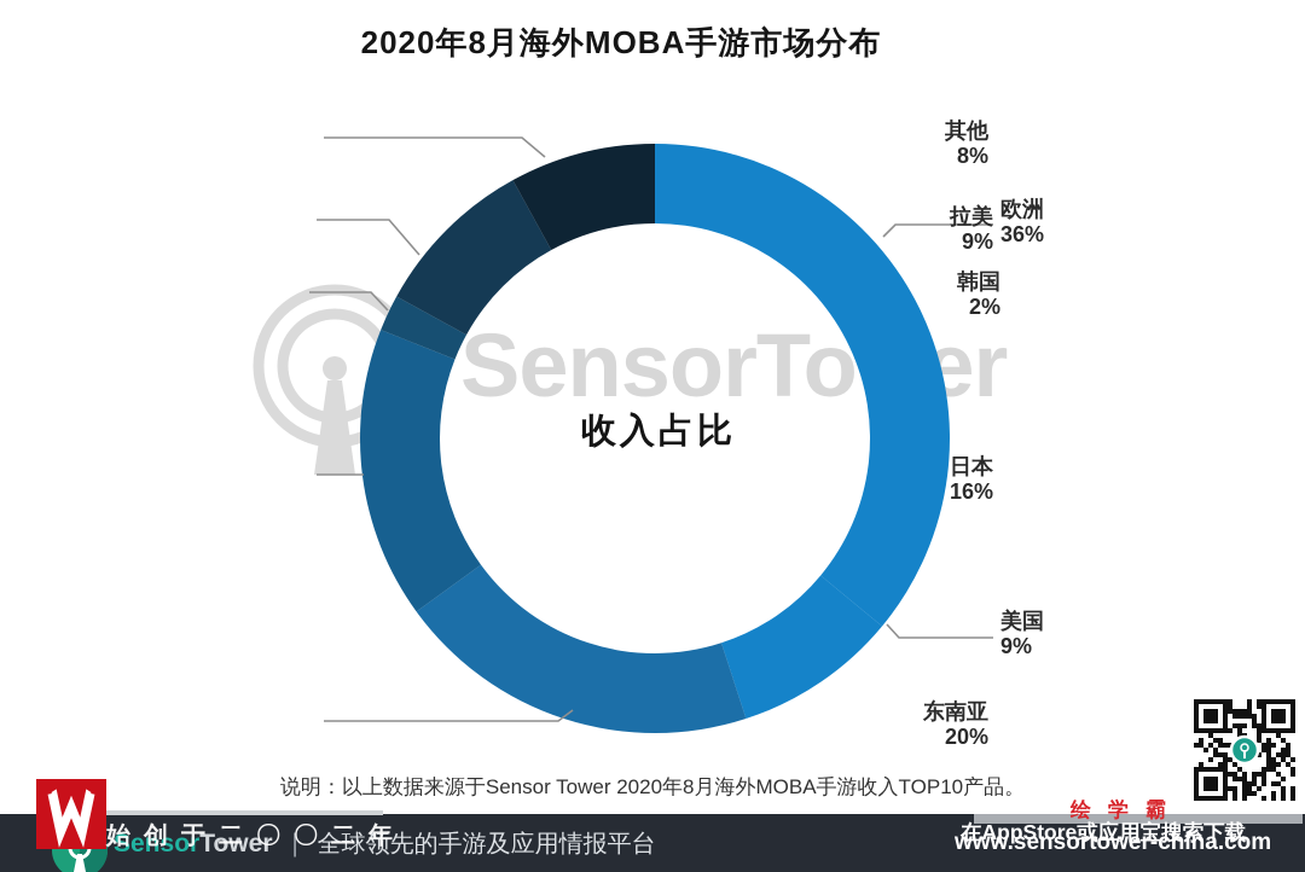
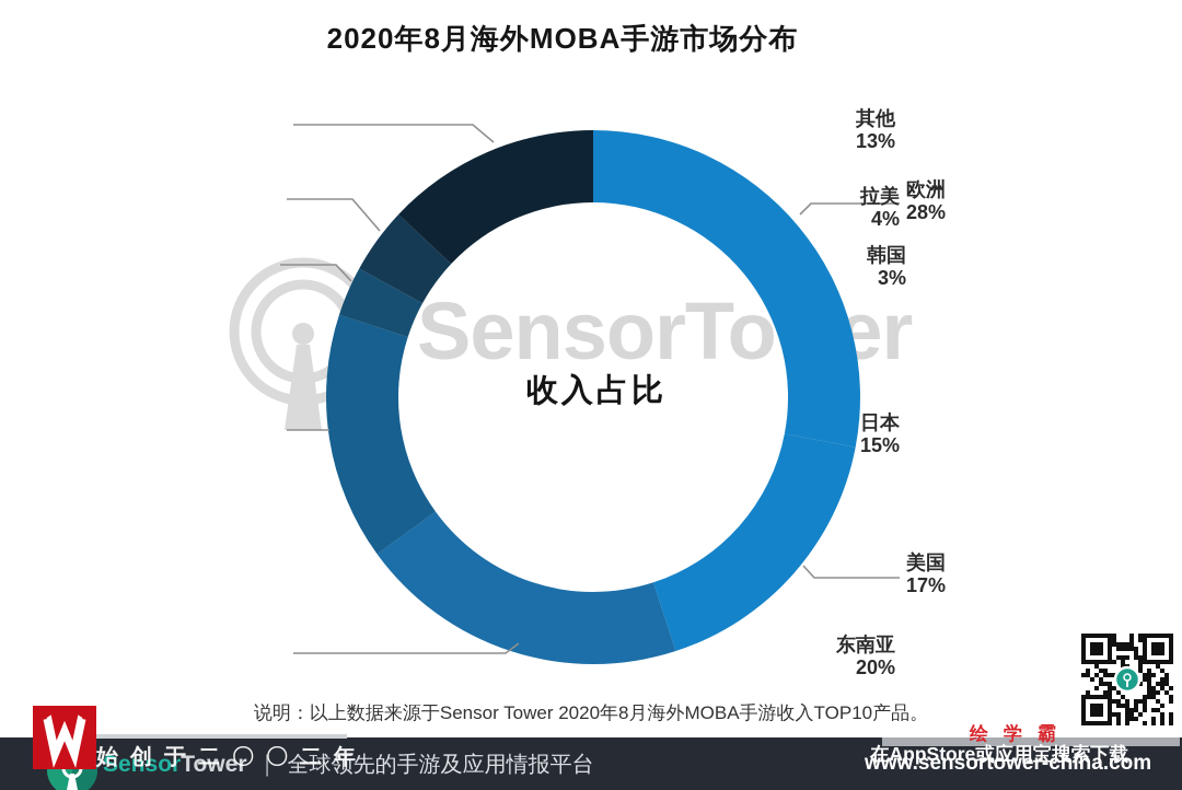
欧洲: 36% -> 28%
美国: 9% -> 17%
日本: 16% -> 15%
韩国: 2% -> 3%
拉美: 9% -> 4%
其他: 8% -> 13%
